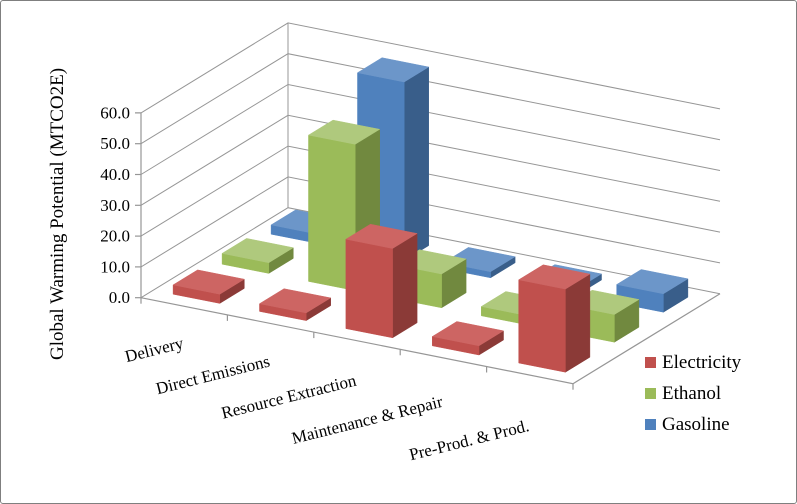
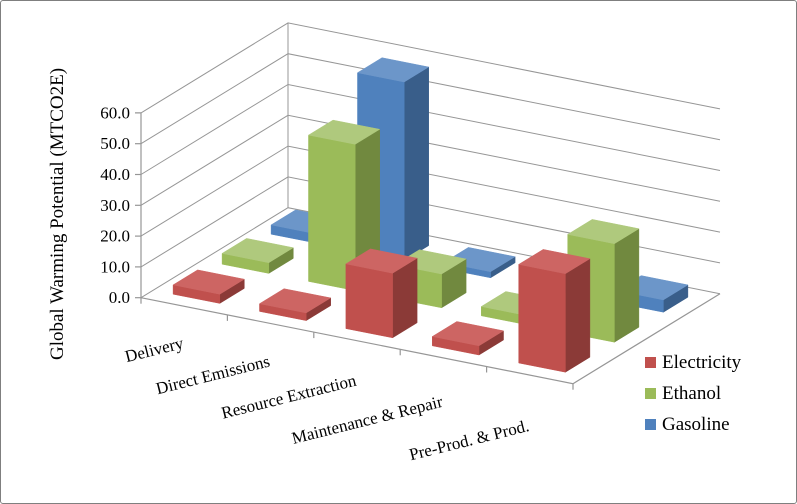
Electricity/Resource Extraction: 29 -> 21
Electricity/Pre-Prod. & Prod.: 27 -> 32
Ethanol/Pre-Prod. & Prod.: 9 -> 32
Gasoline/Pre-Prod. & Prod.: 6 -> 4
